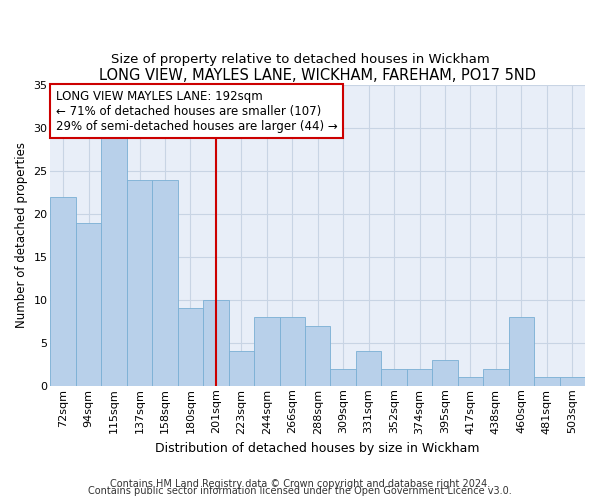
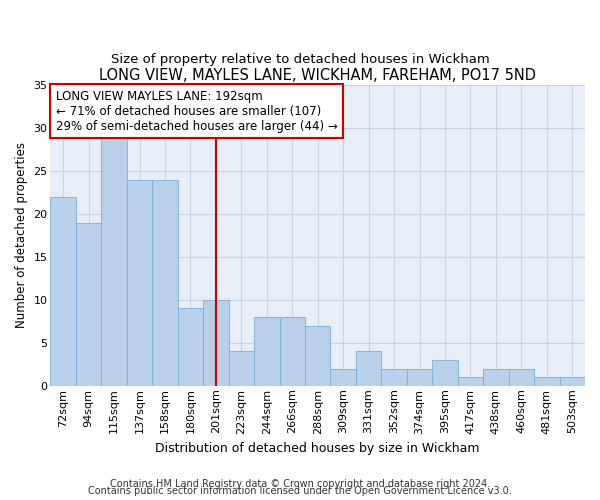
460sqm: 8 -> 2
